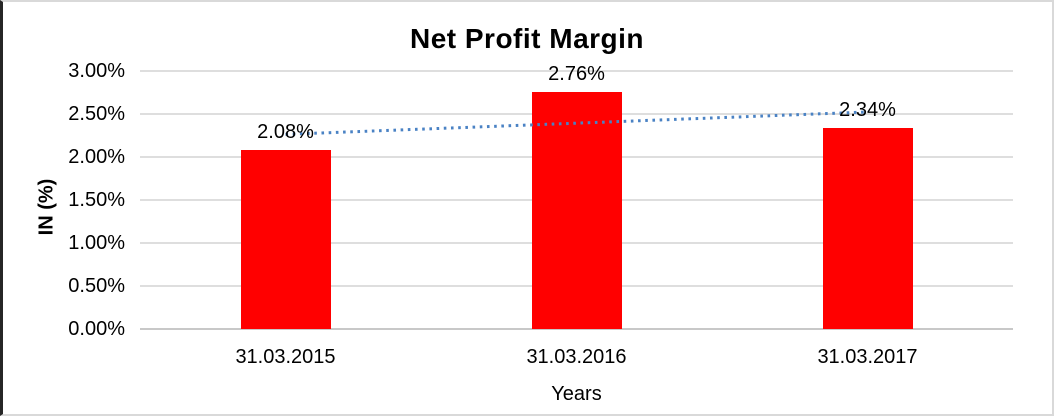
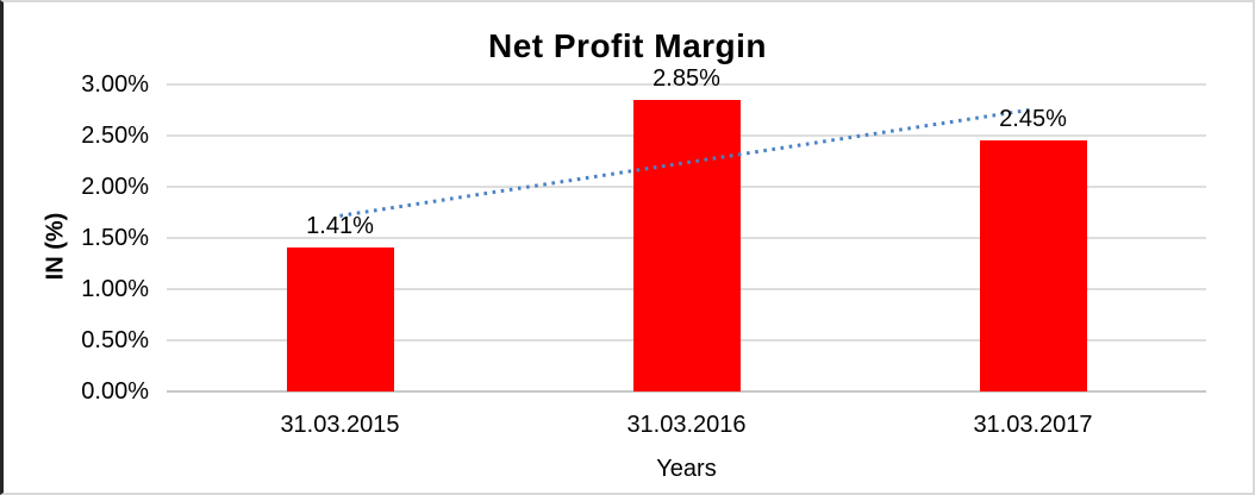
31.03.2015: 2.08% -> 1.41%
31.03.2016: 2.76% -> 2.85%
31.03.2017: 2.34% -> 2.45%
